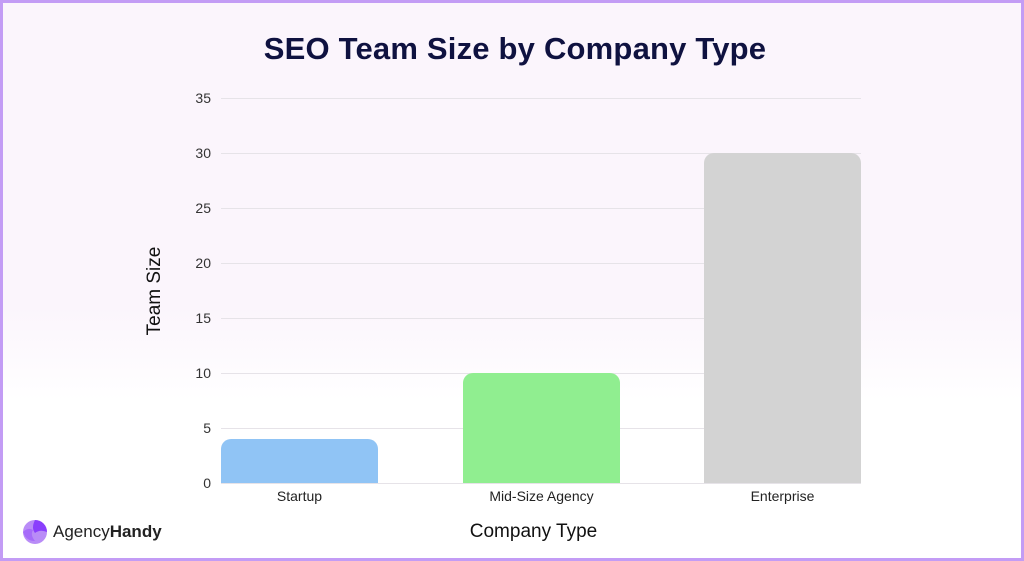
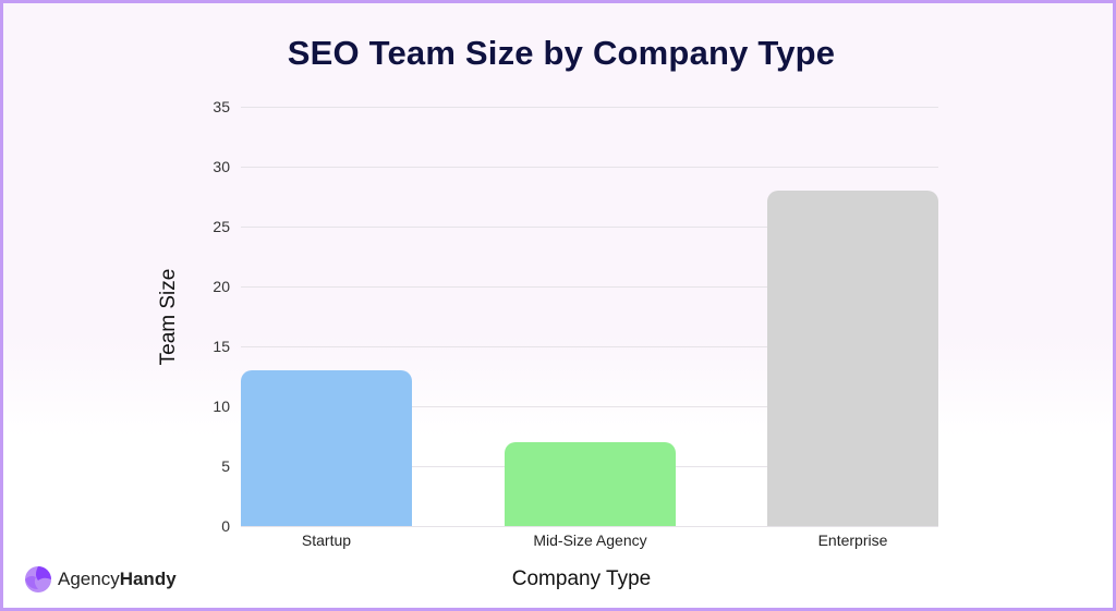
Startup: 4 -> 13
Mid-Size Agency: 10 -> 7
Enterprise: 30 -> 28
